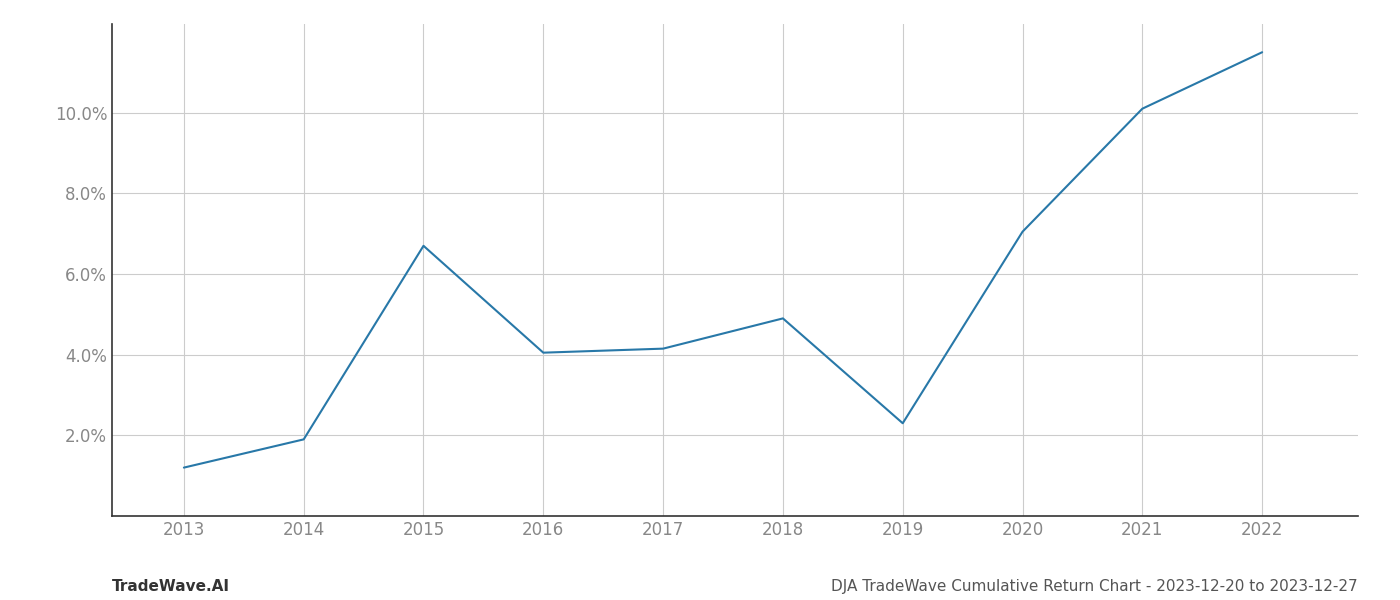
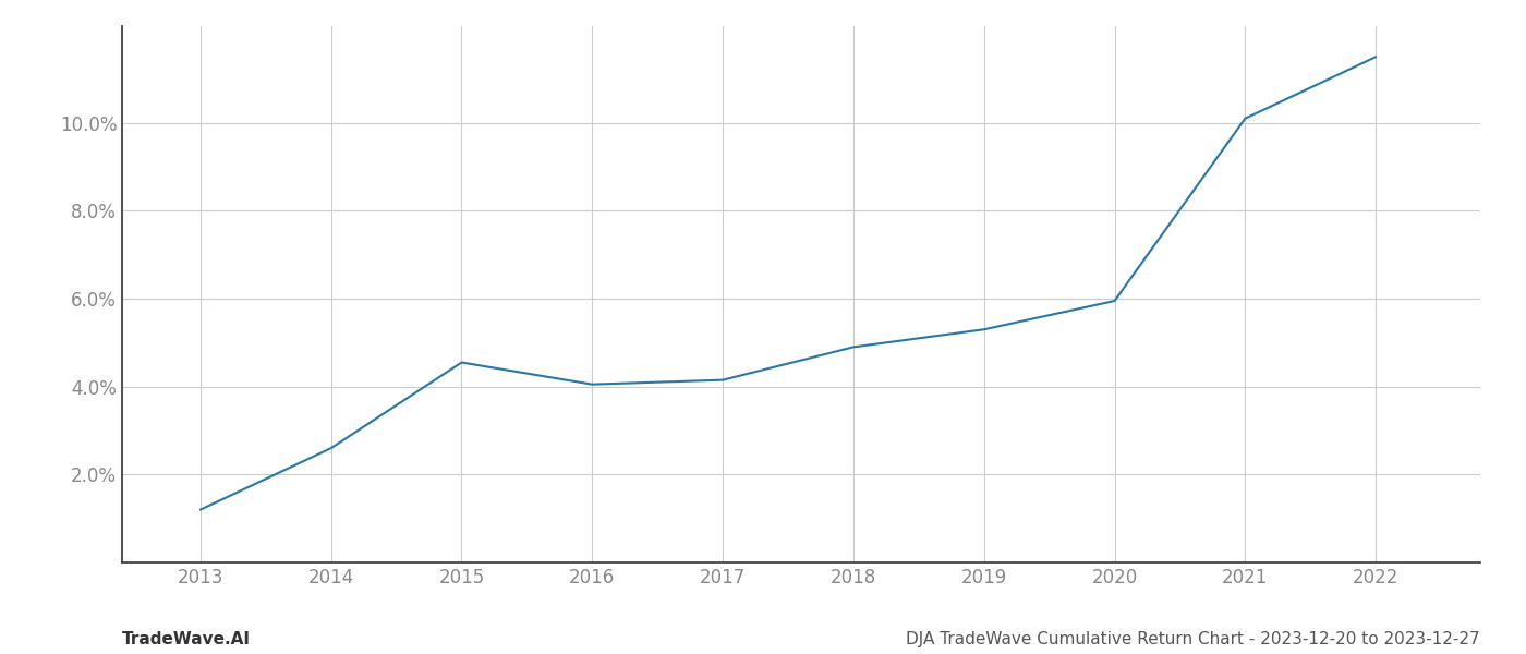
2014: 1.90% -> 2.60%
2015: 6.70% -> 4.55%
2019: 2.30% -> 5.30%
2020: 7.05% -> 5.95%
